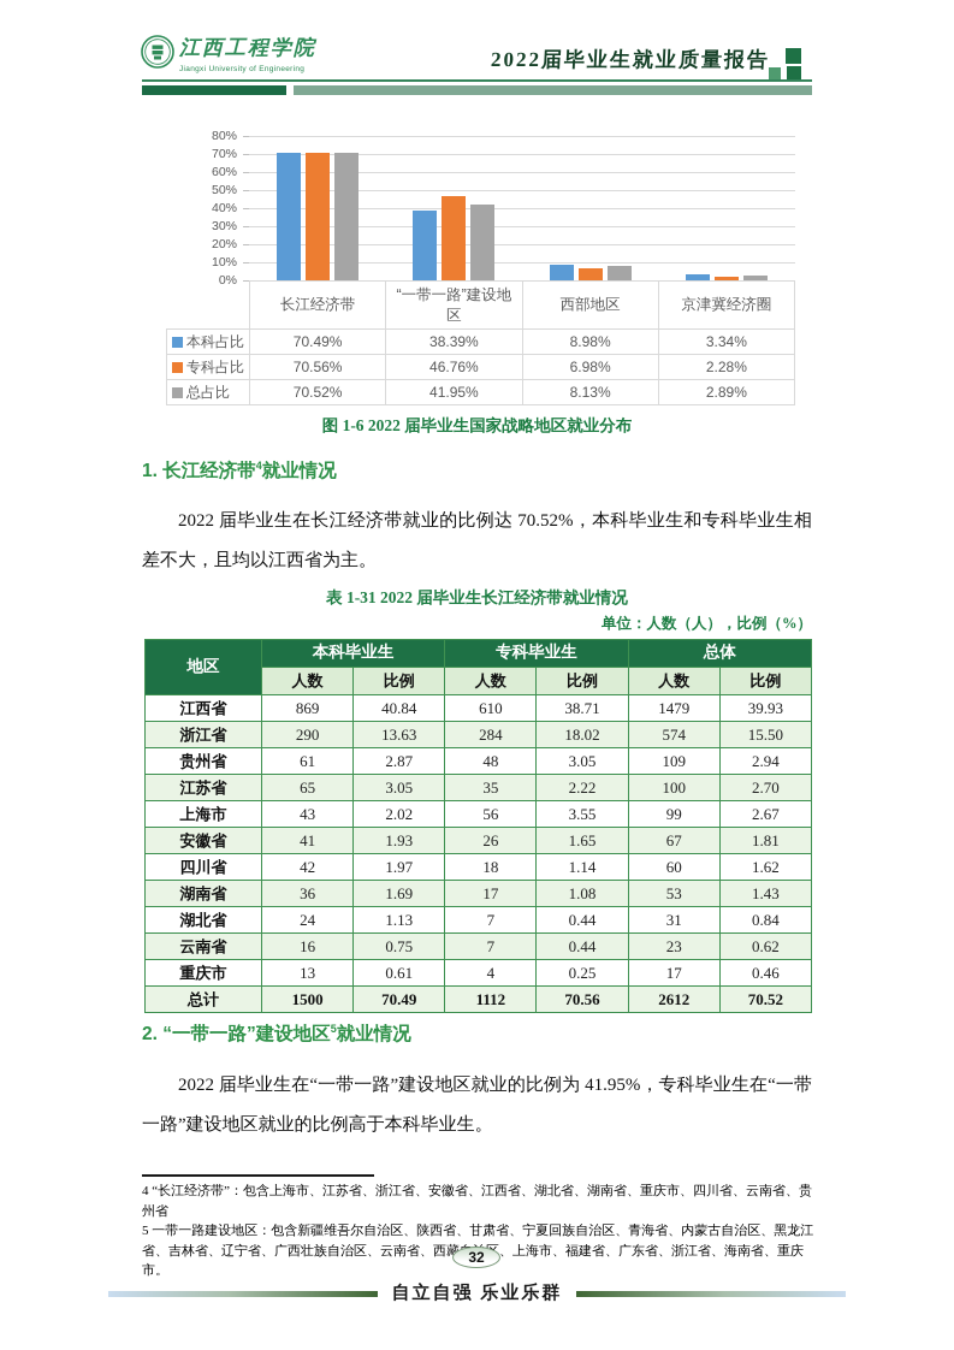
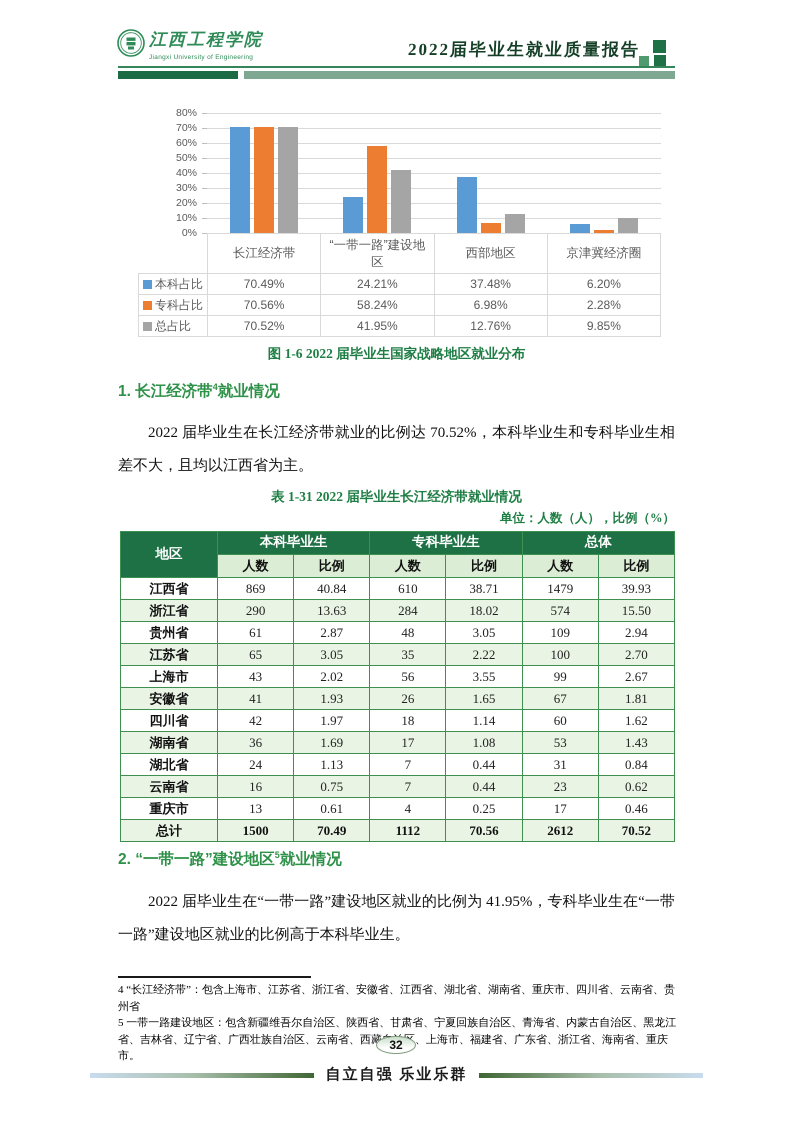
本科占比/“一带一路”建设地区: 38.39% -> 24.21%
专科占比/“一带一路”建设地区: 46.76% -> 58.24%
本科占比/西部地区: 8.98% -> 37.48%
总占比/西部地区: 8.13% -> 12.76%
本科占比/京津冀经济圈: 3.34% -> 6.20%
总占比/京津冀经济圈: 2.89% -> 9.85%
